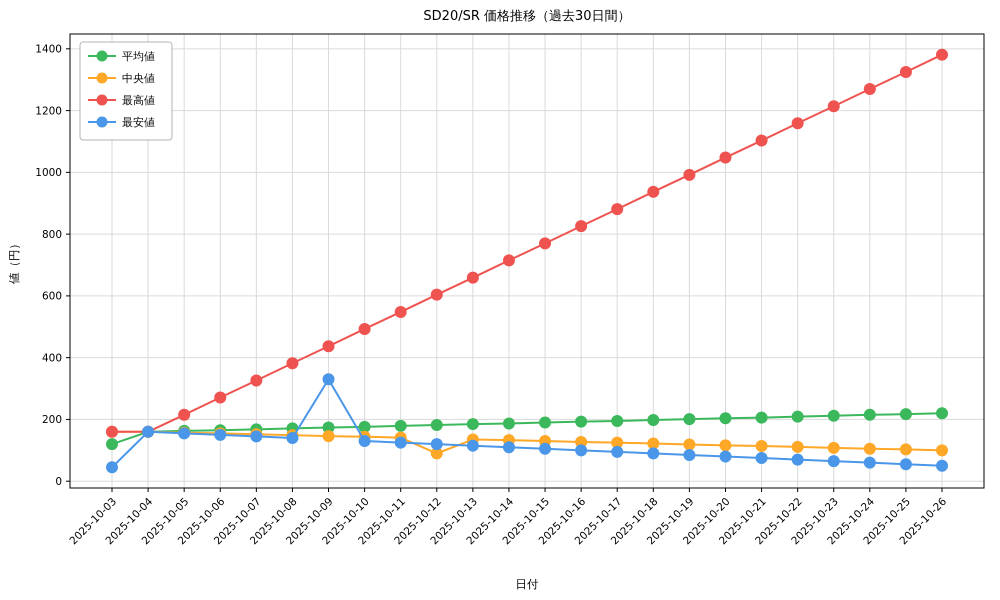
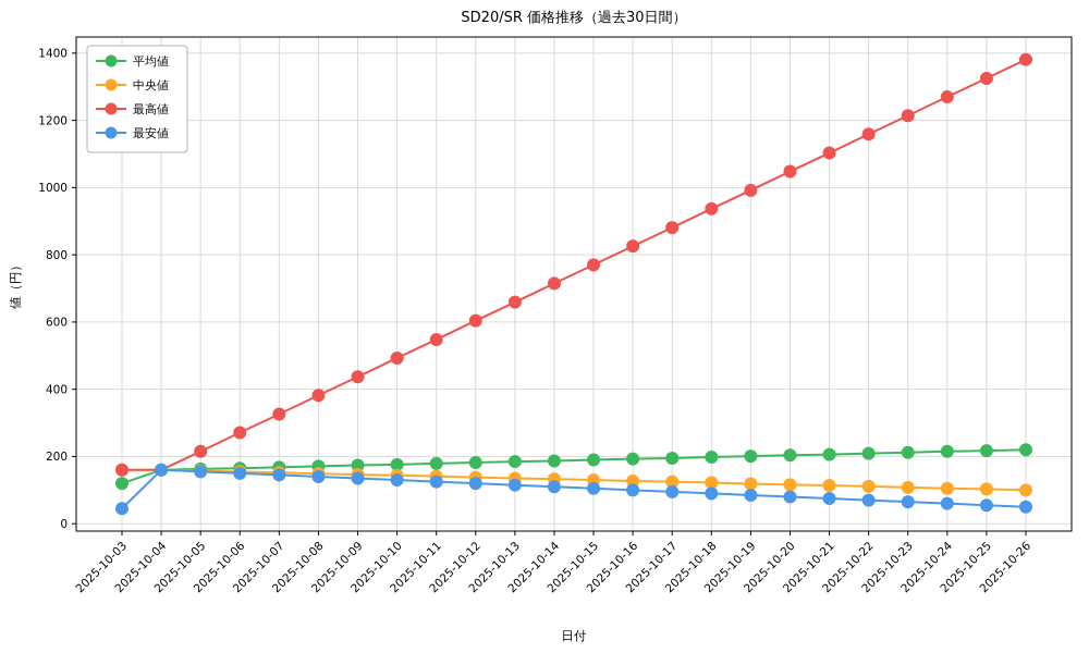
最安値/2025-10-09: 330 -> 140
中央値/2025-10-12: 90 -> 140
